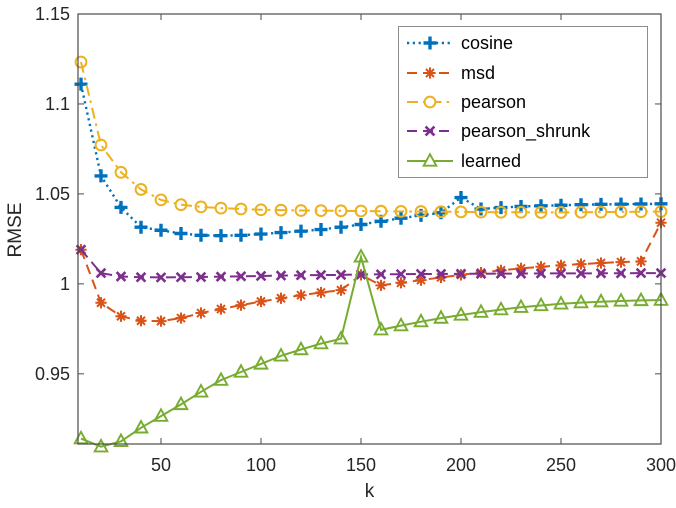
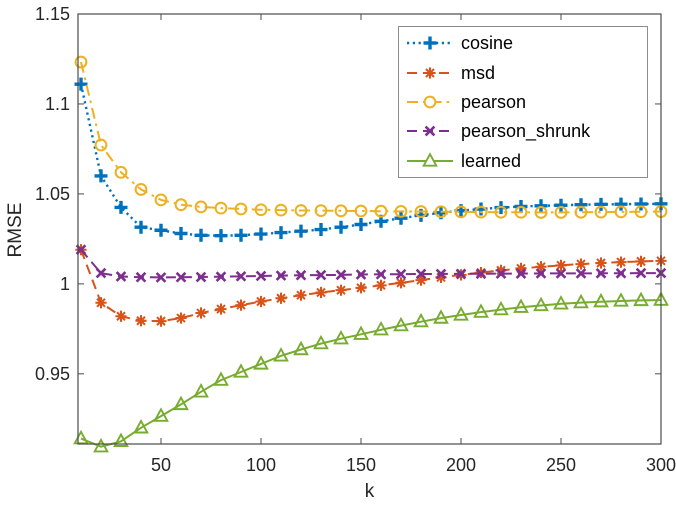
msd/150: 1.005 -> 0.998
learned/150: 1.015 -> 0.972
cosine/200: 1.048 -> 1.041
msd/300: 1.034 -> 1.013
